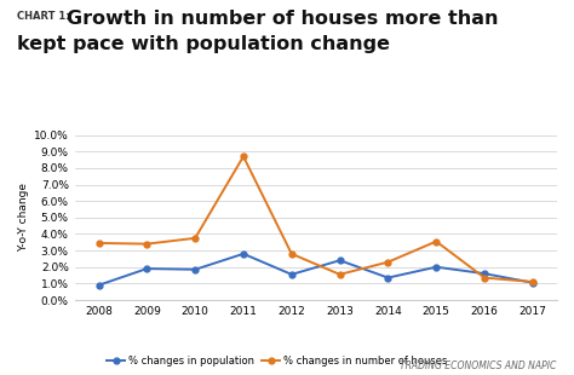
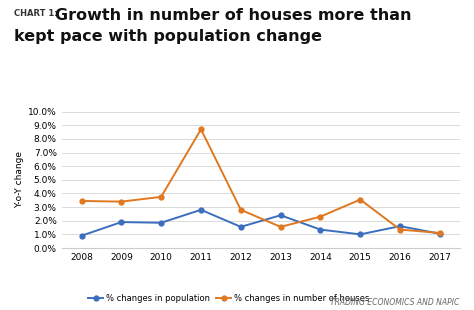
% changes in population/2015: 2.0% -> 1.0%
